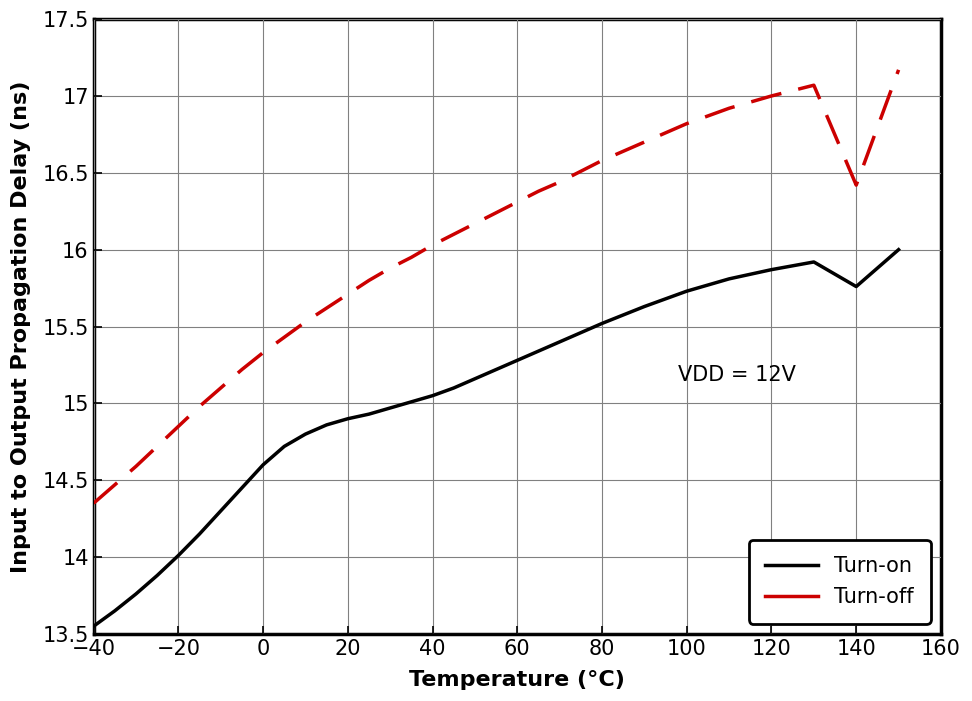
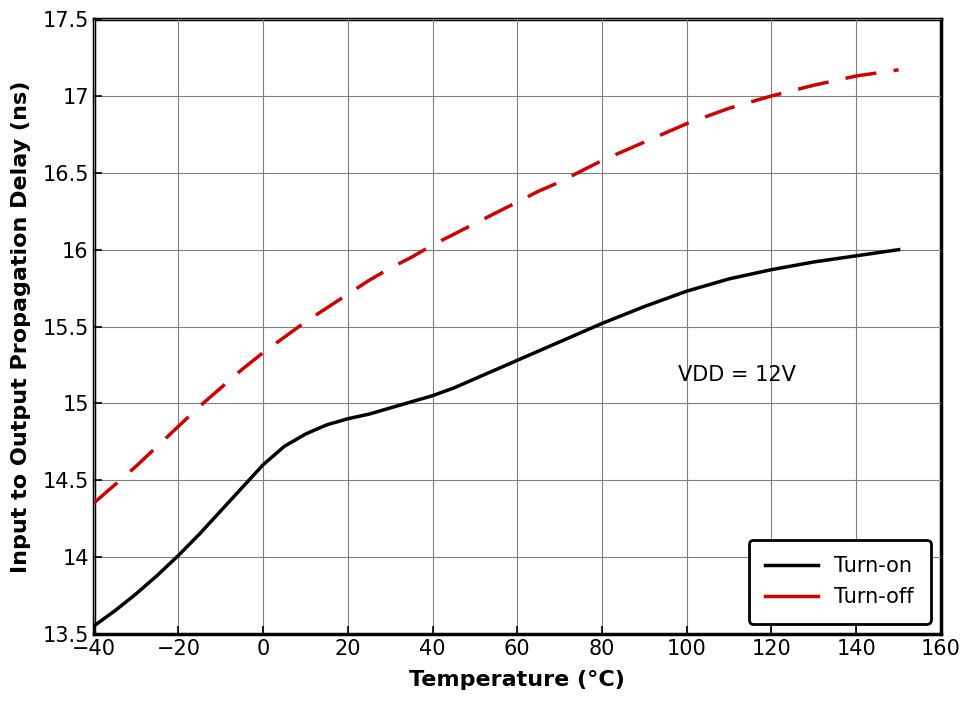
Turn-on/140: 15.76 -> 15.96
Turn-off/140: 16.42 -> 17.13
